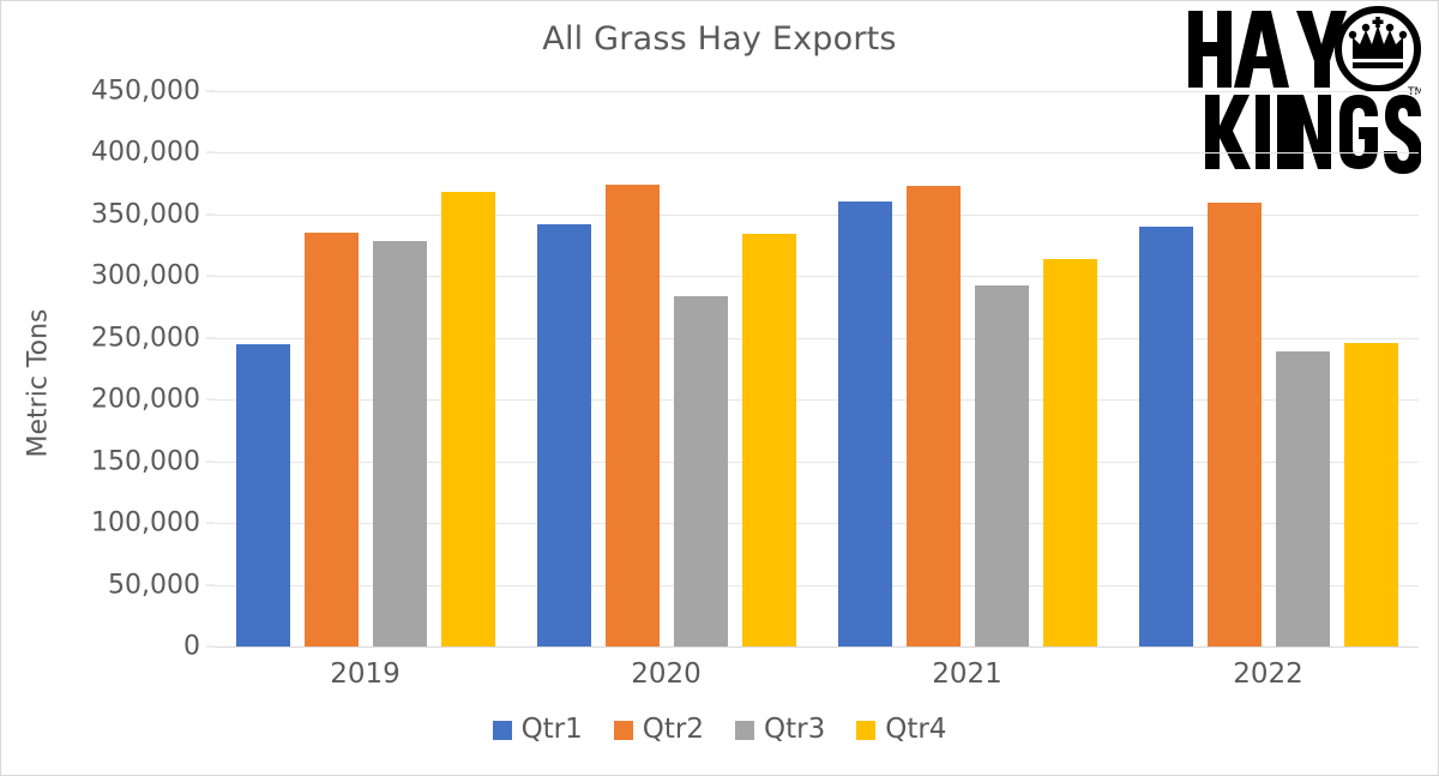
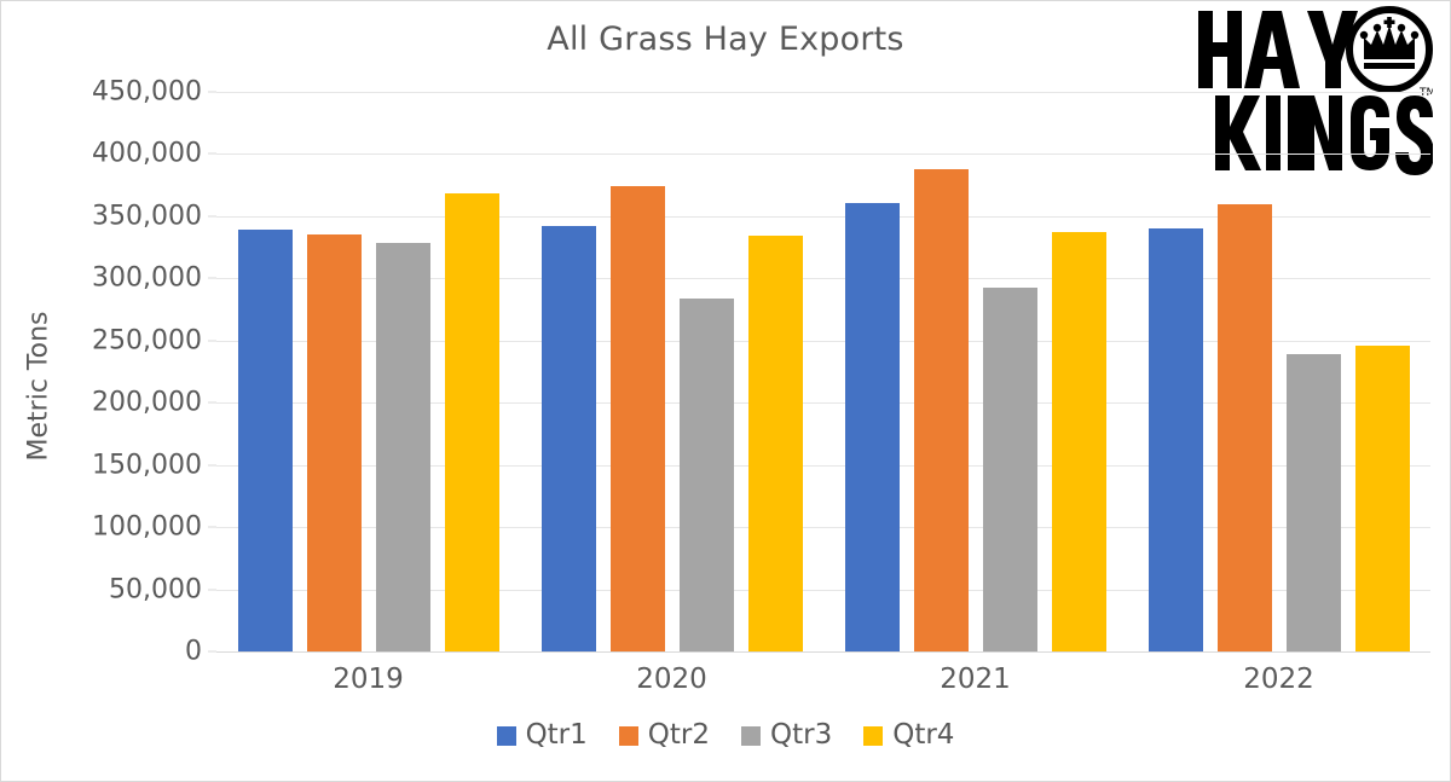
Qtr1/2019: 245000 -> 339000
Qtr2/2021: 373000 -> 388000
Qtr4/2021: 314000 -> 337000
